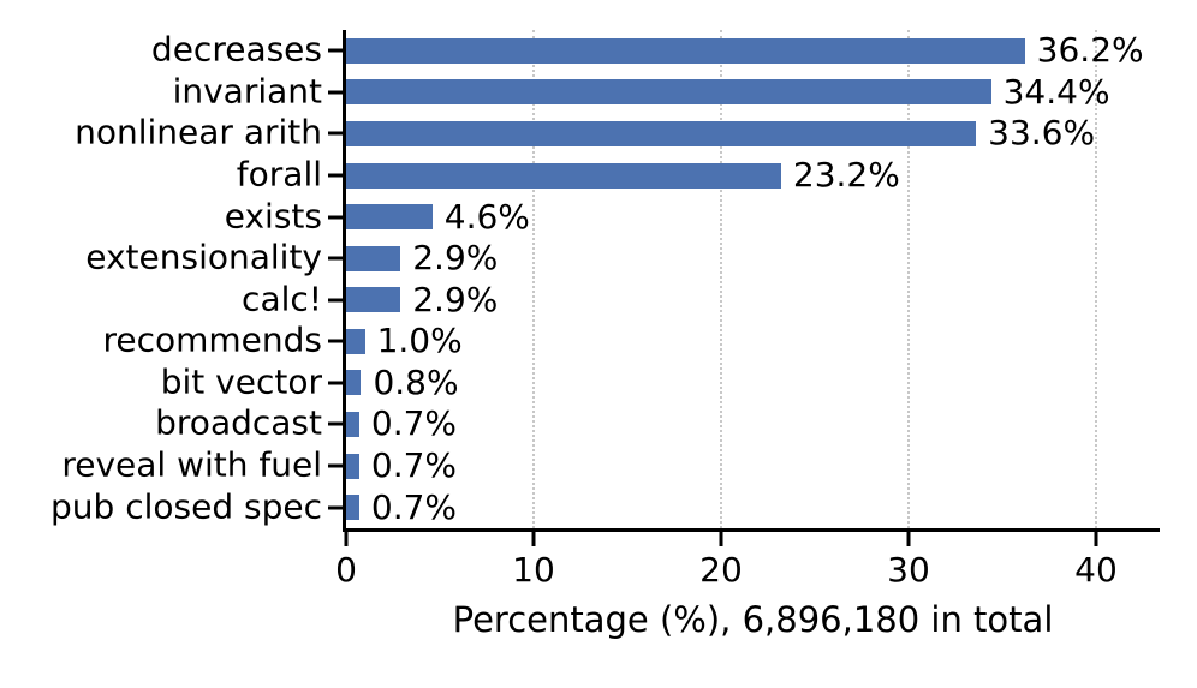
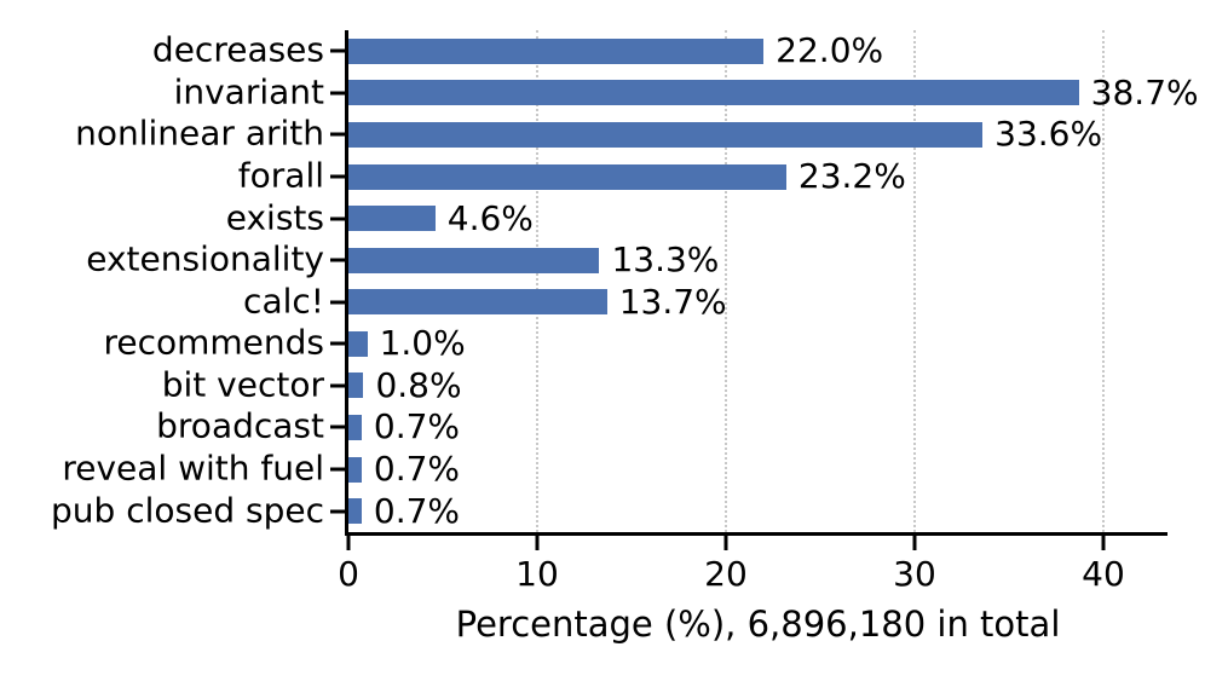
decreases: 36.2% -> 22.0%
invariant: 34.4% -> 38.7%
extensionality: 2.9% -> 13.3%
calc!: 2.9% -> 13.7%
